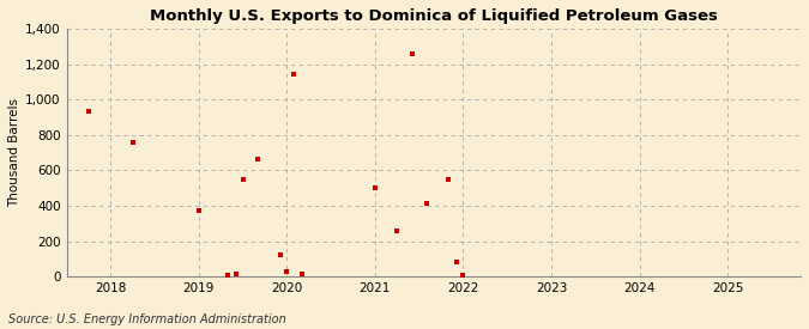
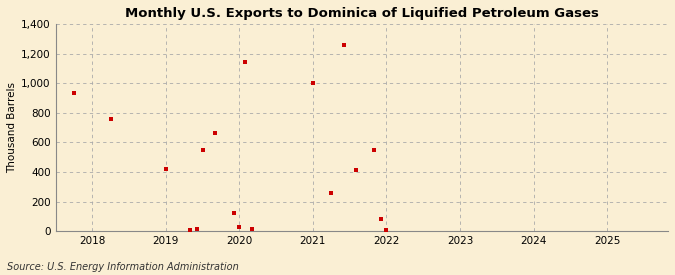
2019: 380 -> 420
2021: 500 -> 1,000
